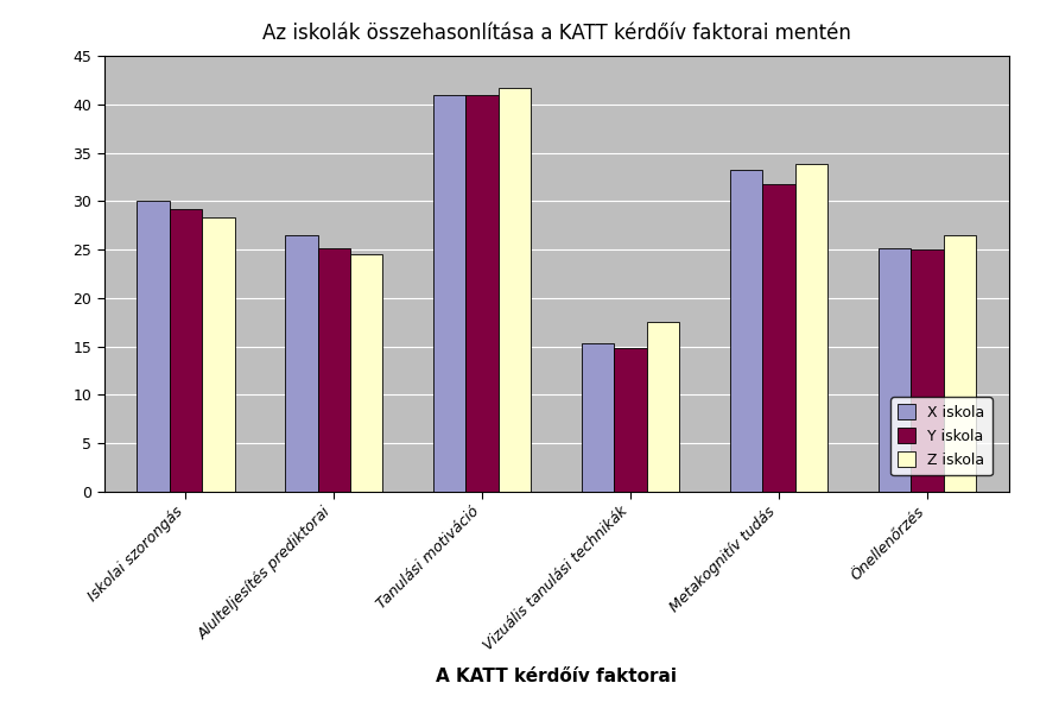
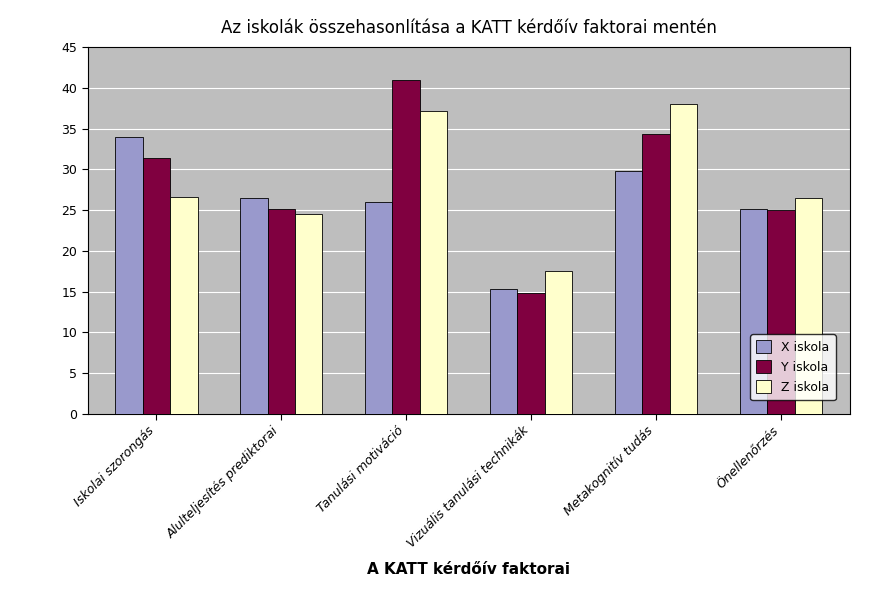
X iskola/Iskolai szorongás: 30.0 -> 34.0
Y iskola/Iskolai szorongás: 29.2 -> 31.4
Z iskola/Iskolai szorongás: 28.3 -> 26.6
X iskola/Tanulási motiváció: 41.0 -> 26.0
Z iskola/Tanulási motiváció: 41.7 -> 37.2
X iskola/Metakognitív tudás: 33.2 -> 29.8
Y iskola/Metakognitív tudás: 31.8 -> 34.4
Z iskola/Metakognitív tudás: 33.8 -> 38.0
